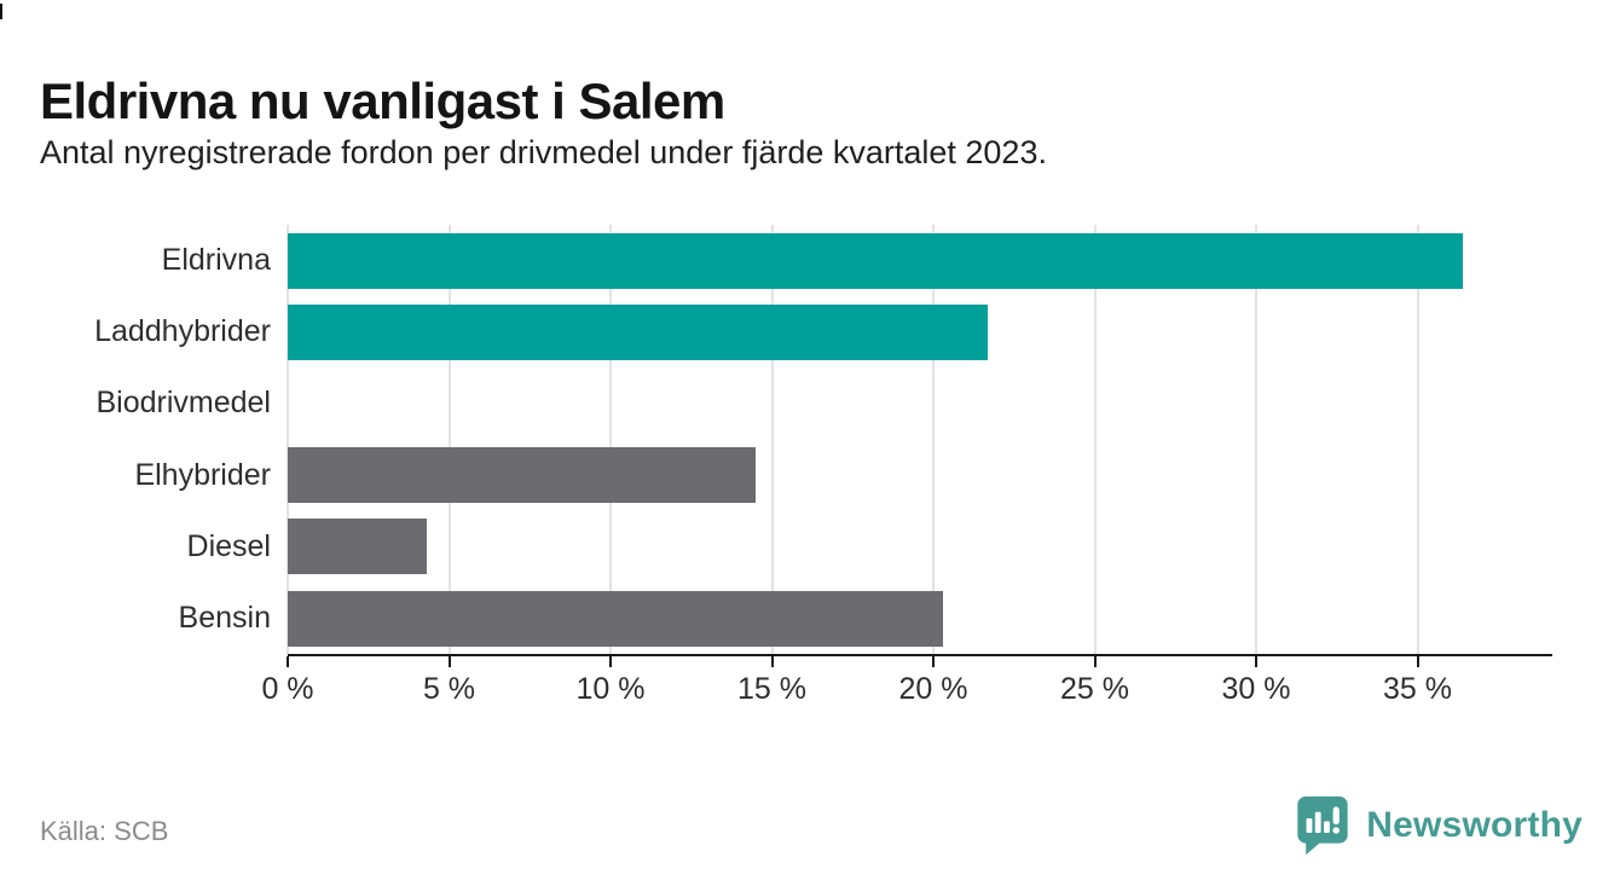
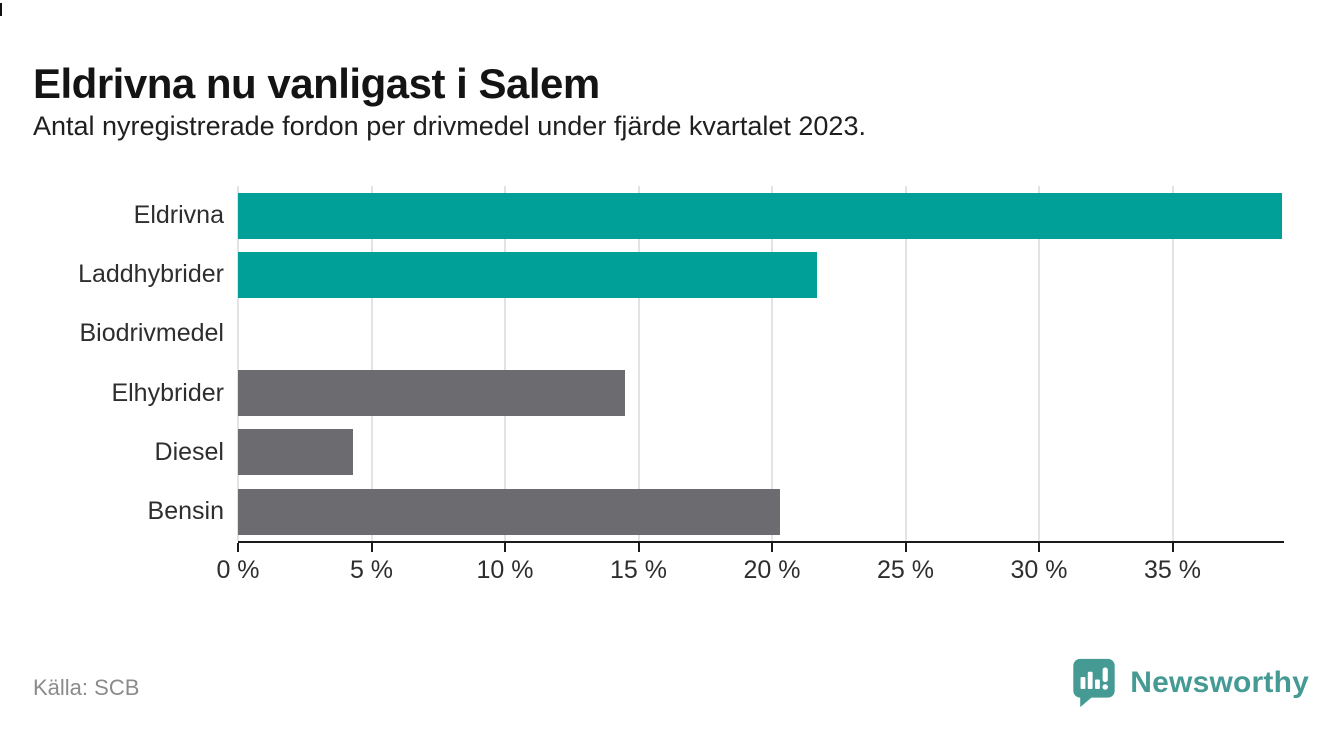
Eldrivna: 36.4% -> 39.1%
